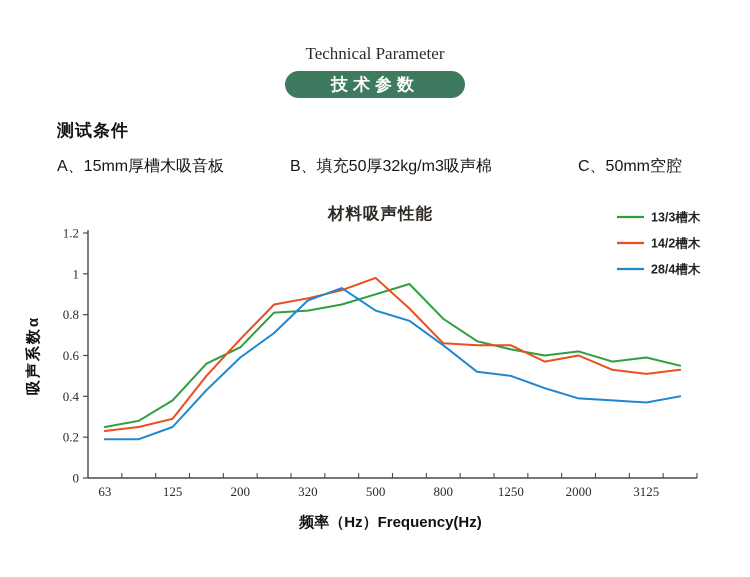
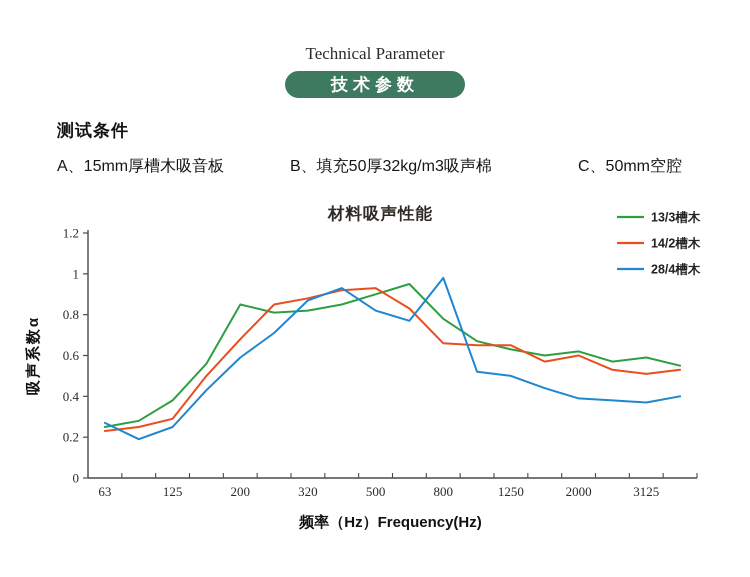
28/4槽木/63: 0.19 -> 0.27
13/3槽木/200: 0.64 -> 0.85
14/2槽木/500: 0.98 -> 0.93
28/4槽木/800: 0.65 -> 0.98
